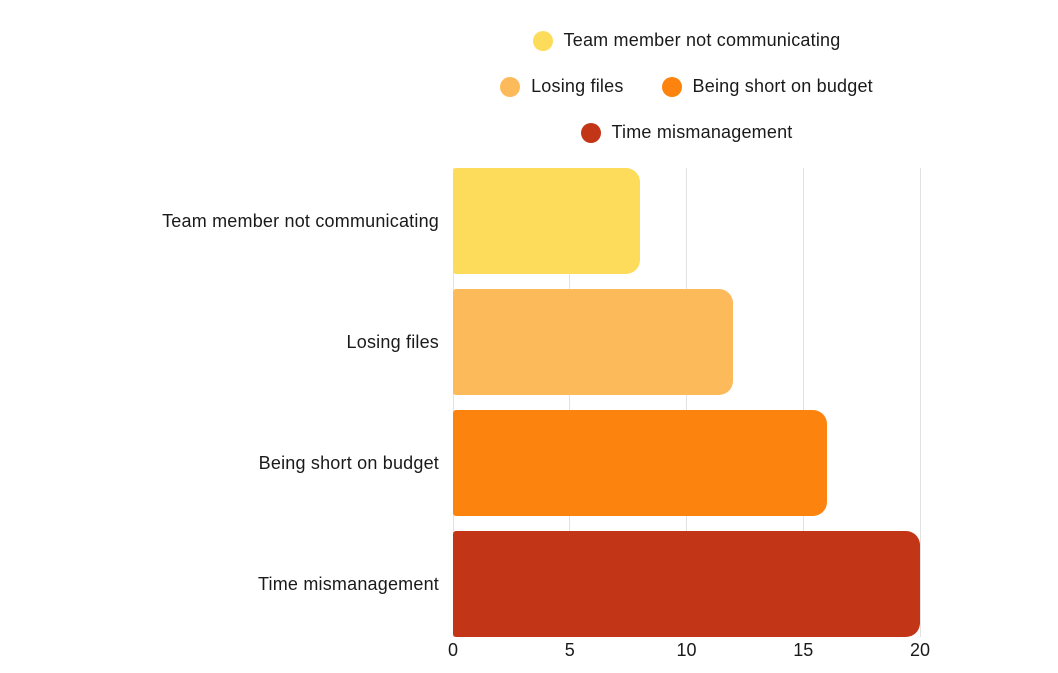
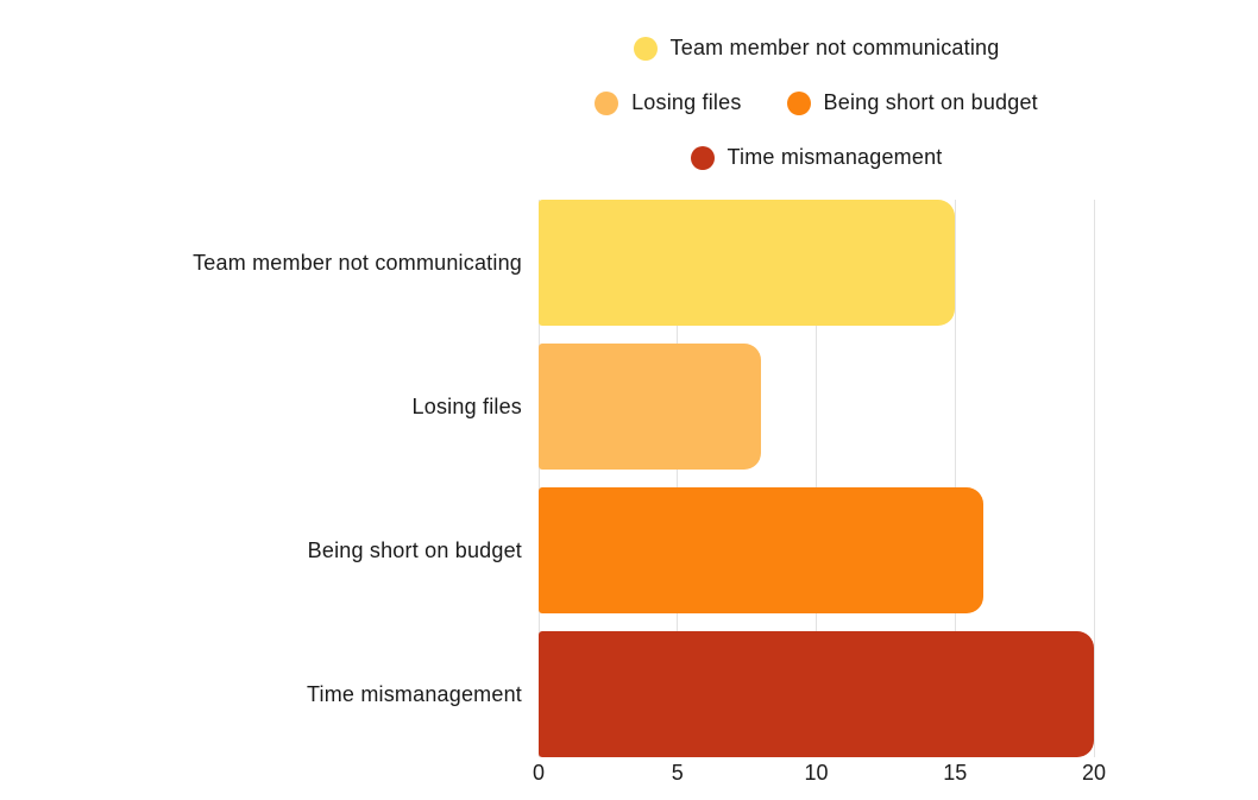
Team member not communicating: 8 -> 15
Losing files: 12 -> 8
